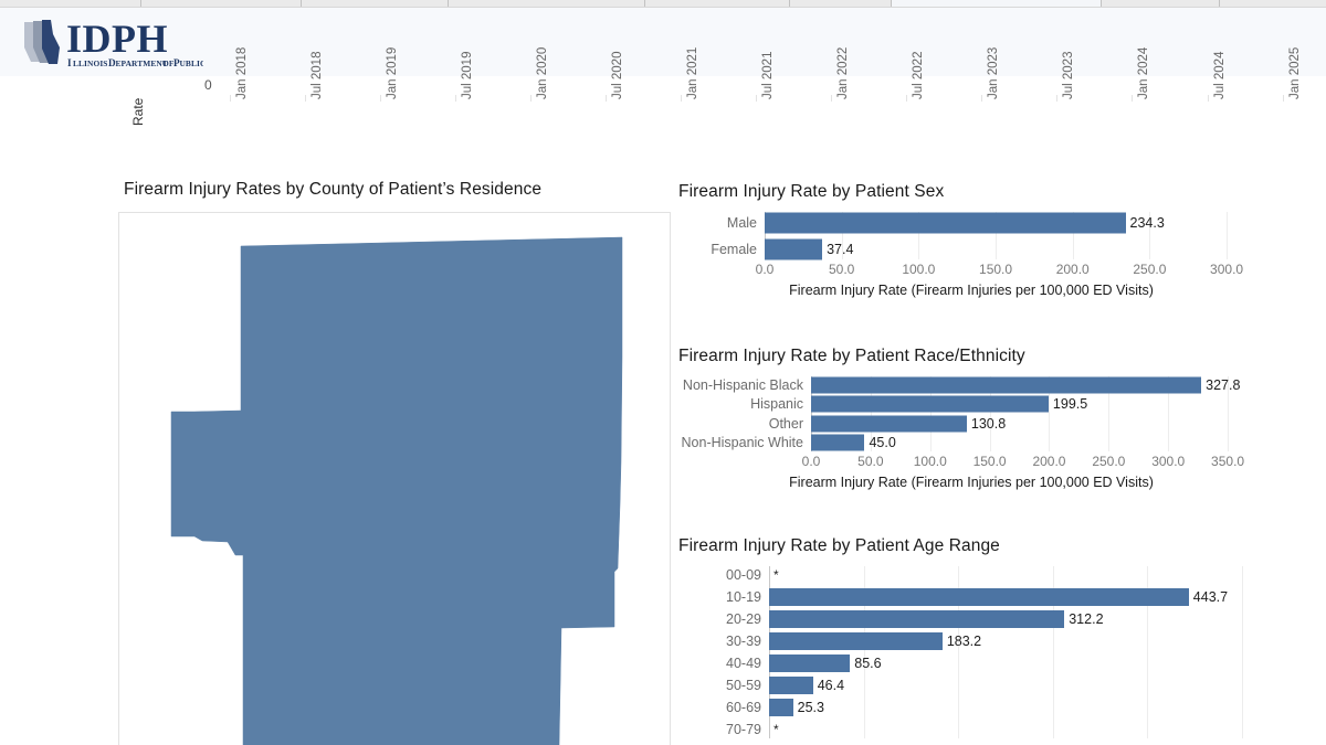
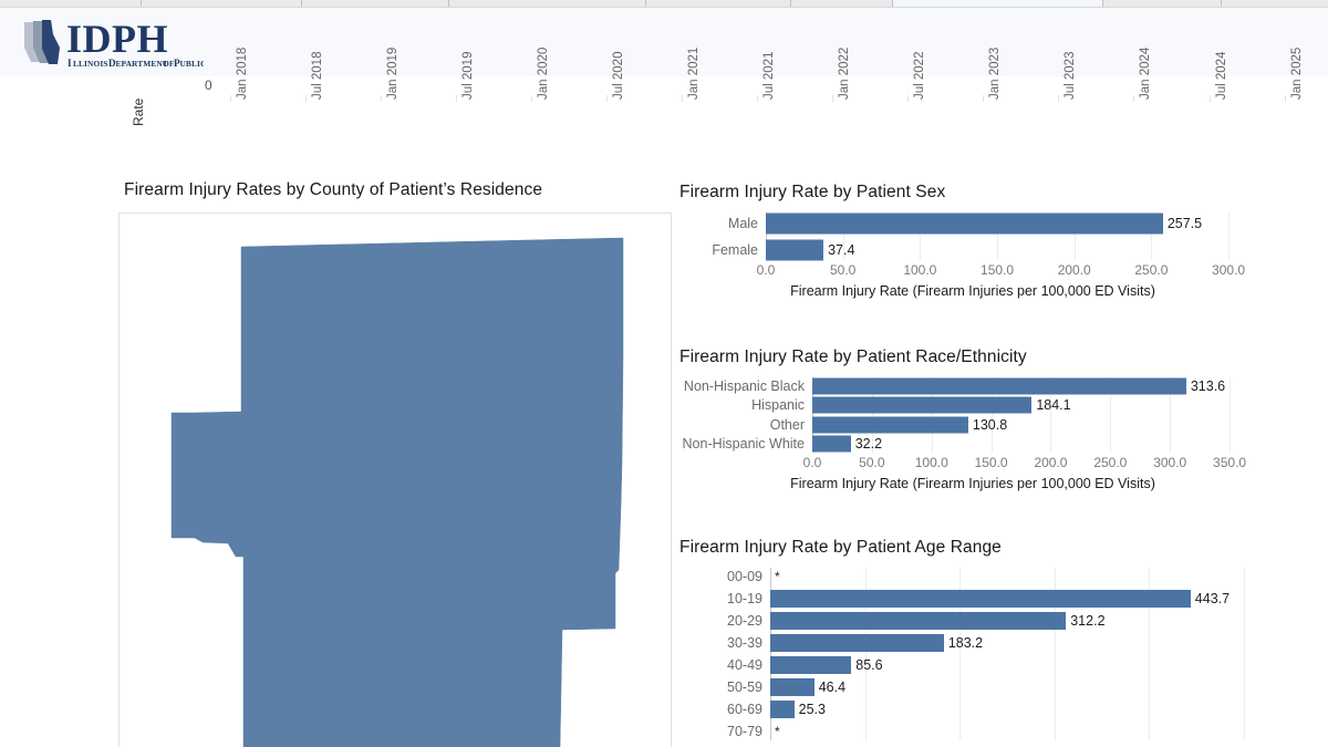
Firearm Injury Rate by Patient Sex/Male: 234.3 -> 257.5
Firearm Injury Rate by Patient Race/Ethnicity/Non-Hispanic Black: 327.8 -> 313.6
Firearm Injury Rate by Patient Race/Ethnicity/Hispanic: 199.5 -> 184.1
Firearm Injury Rate by Patient Race/Ethnicity/Non-Hispanic White: 45.0 -> 32.2
